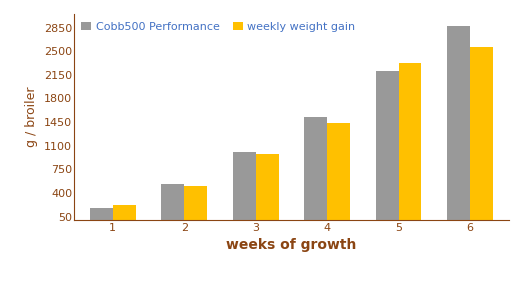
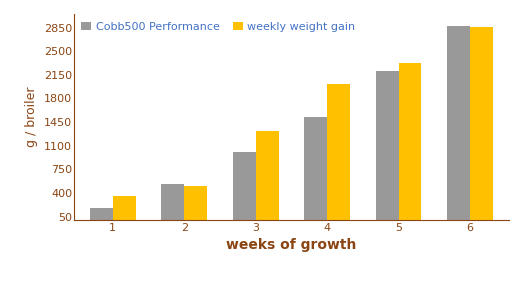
weekly weight gain/1: 220 -> 360
weekly weight gain/3: 970 -> 1320
weekly weight gain/4: 1430 -> 2020
weekly weight gain/6: 2560 -> 2860
